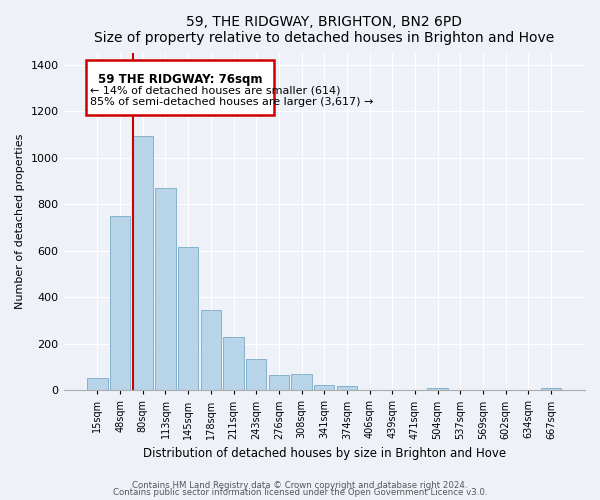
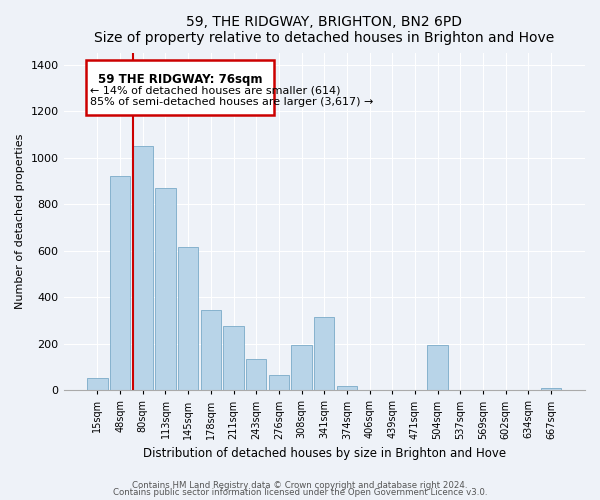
48sqm: 750 -> 920
80sqm: 1095 -> 1050
211sqm: 228 -> 275
308sqm: 72 -> 195
341sqm: 22 -> 315
504sqm: 10 -> 195
